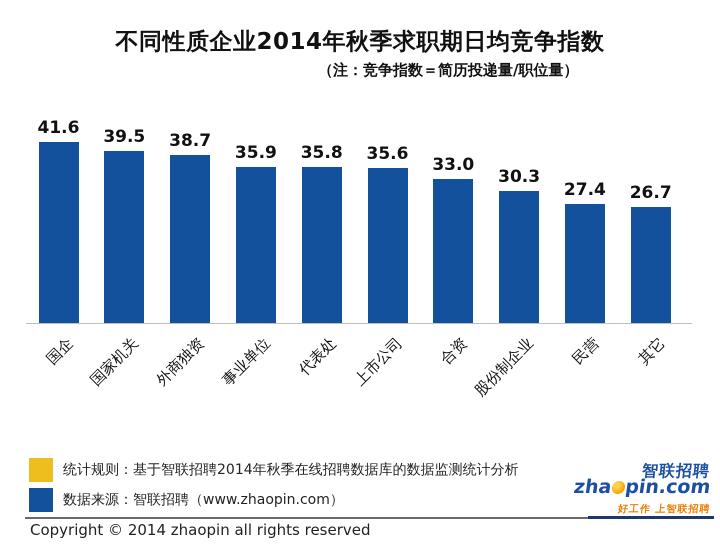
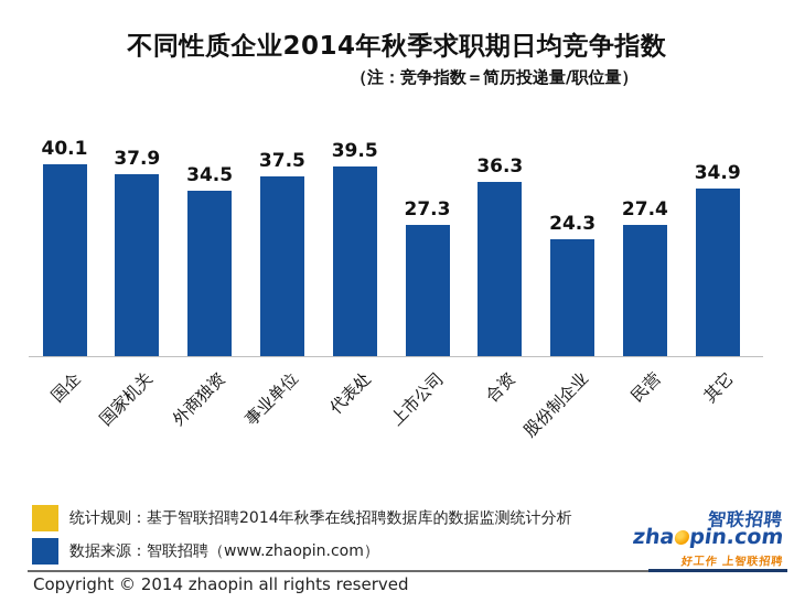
国企: 41.6 -> 40.1
国家机关: 39.5 -> 37.9
外商独资: 38.7 -> 34.5
事业单位: 35.9 -> 37.5
代表处: 35.8 -> 39.5
上市公司: 35.6 -> 27.3
合资: 33.0 -> 36.3
股份制企业: 30.3 -> 24.3
其它: 26.7 -> 34.9
